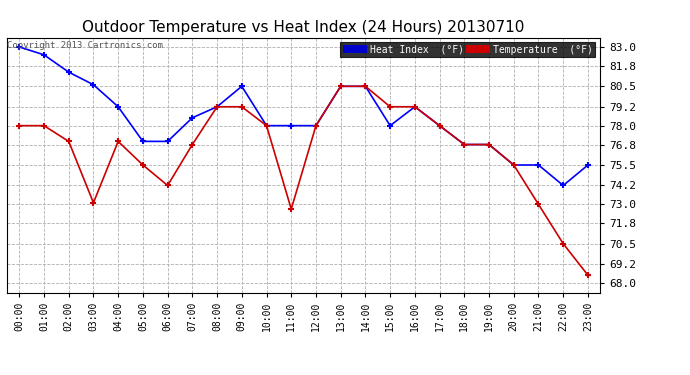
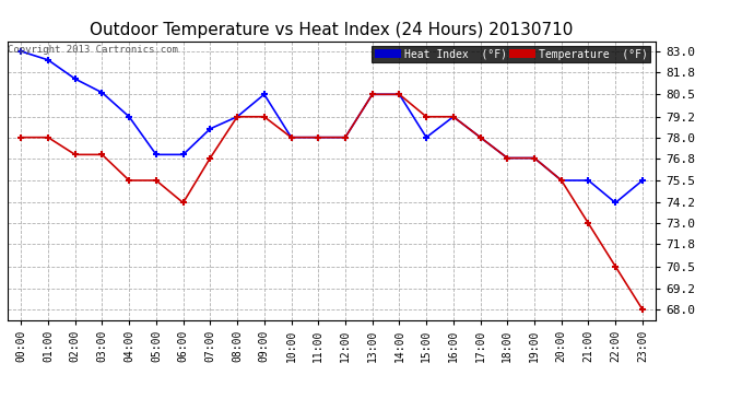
Temperature (°F)/03:00: 73.1 -> 77.0
Temperature (°F)/04:00: 77.0 -> 75.5
Temperature (°F)/11:00: 72.7 -> 78.0
Temperature (°F)/23:00: 68.5 -> 68.0
